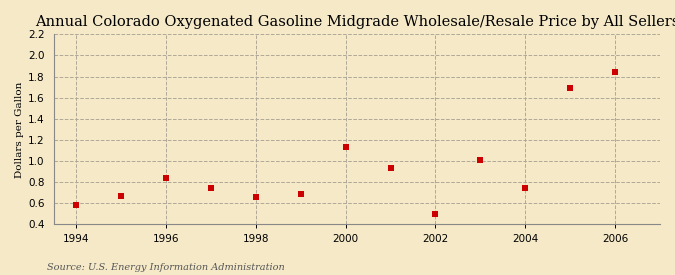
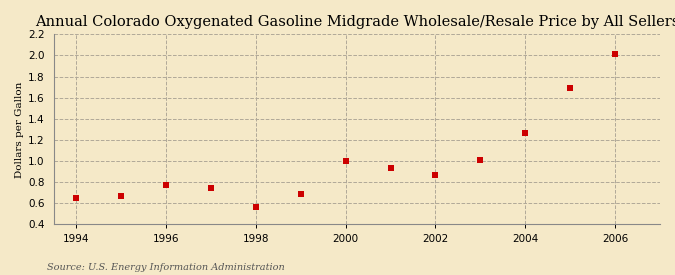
1994: 0.58 -> 0.65
1996: 0.84 -> 0.77
1998: 0.66 -> 0.57
2000: 1.13 -> 1.00
2002: 0.50 -> 0.87
2004: 0.75 -> 1.27
2006: 1.84 -> 2.01
